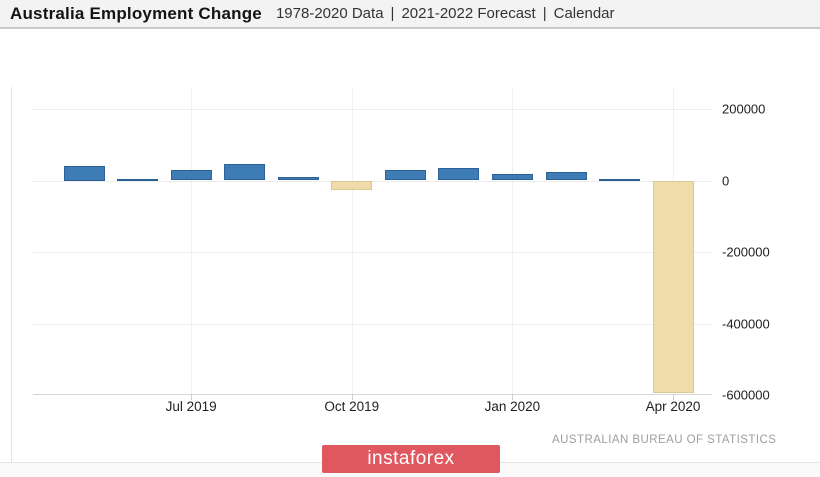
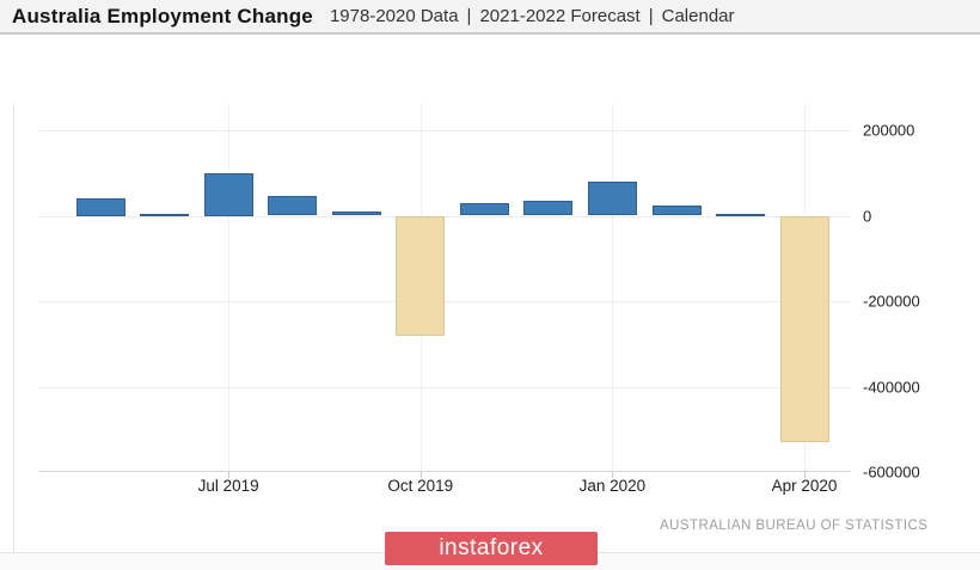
Jul 2019: 30000 -> 100000
Oct 2019: -30000 -> -280000
Jan 2020: 20000 -> 80000
Apr 2020: -590000 -> -530000
